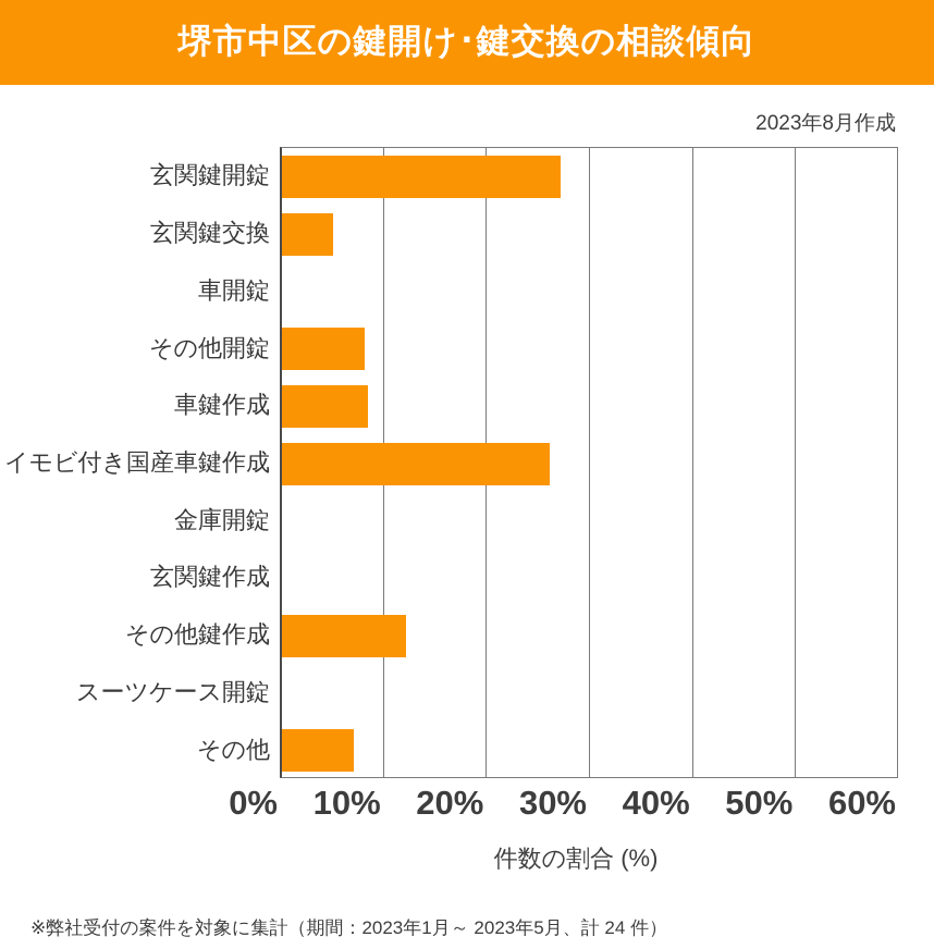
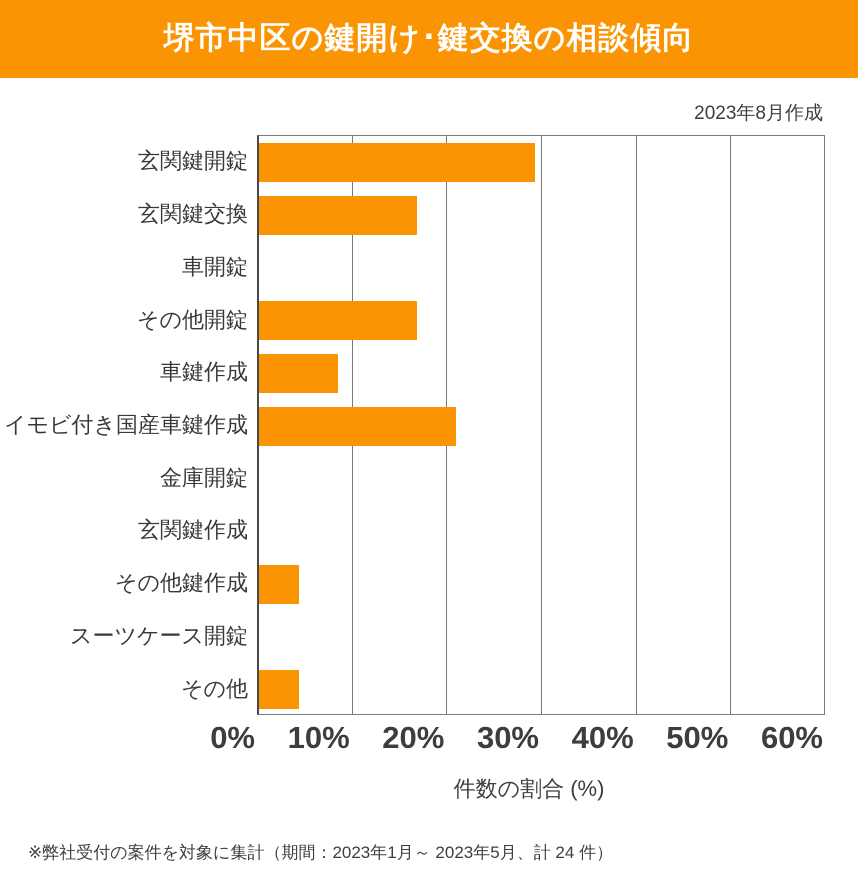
玄関鍵開錠: 27% -> 29%
玄関鍵交換: 5% -> 17%
その他開錠: 8% -> 17%
イモビ付き国産車鍵作成: 26% -> 21%
その他鍵作成: 12% -> 4%
その他: 7% -> 4%
